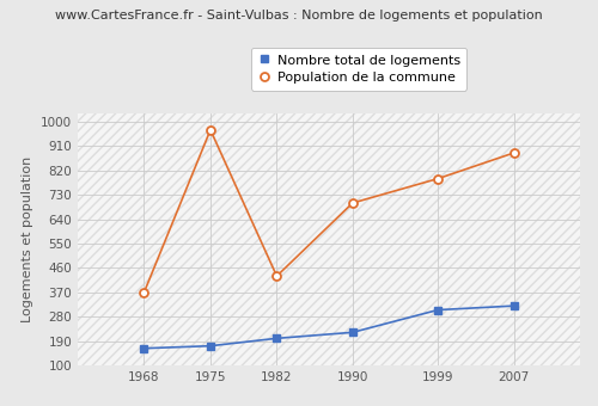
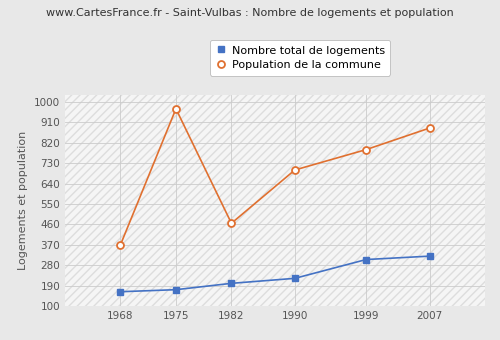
Population de la commune/1982: 430 -> 465
